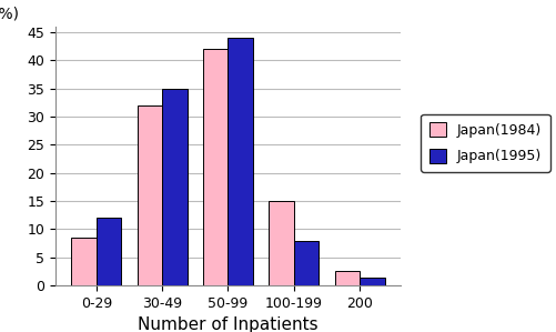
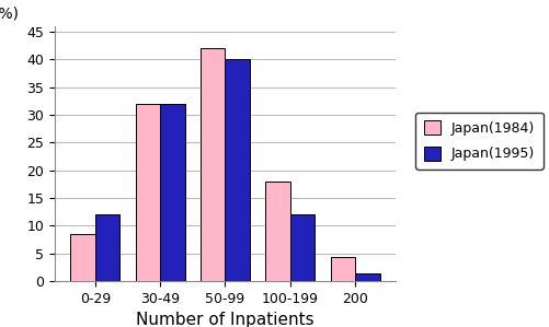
Japan(1995)/30-49: 35.0 -> 32.0
Japan(1995)/50-99: 44.0 -> 40.0
Japan(1984)/100-199: 15.0 -> 18.0
Japan(1995)/100-199: 8.0 -> 12.0
Japan(1984)/200: 2.5 -> 4.4
